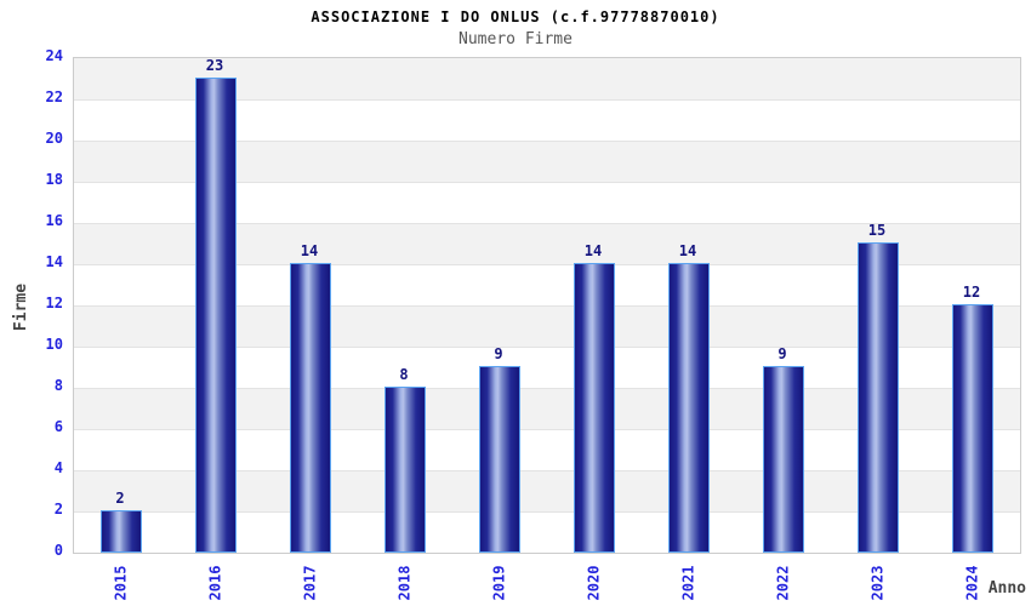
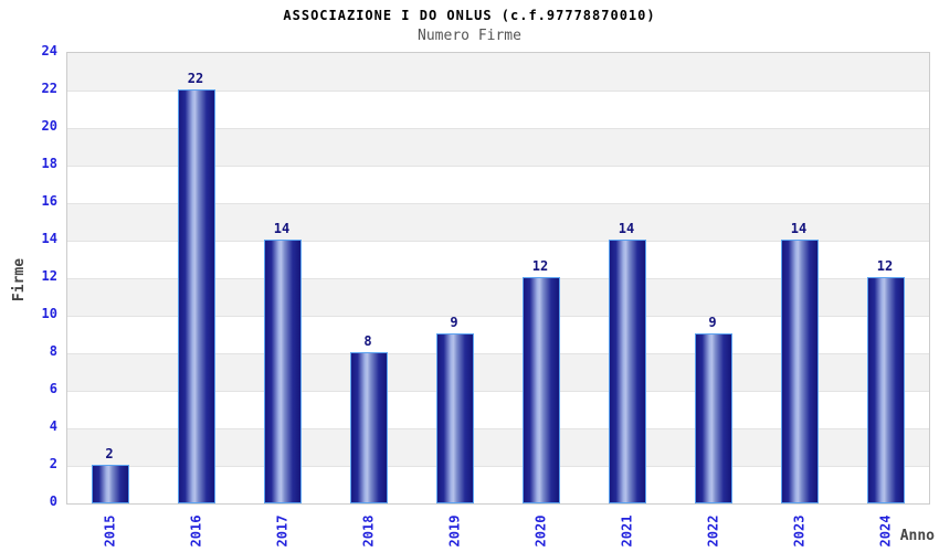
2016: 23 -> 22
2020: 14 -> 12
2023: 15 -> 14
